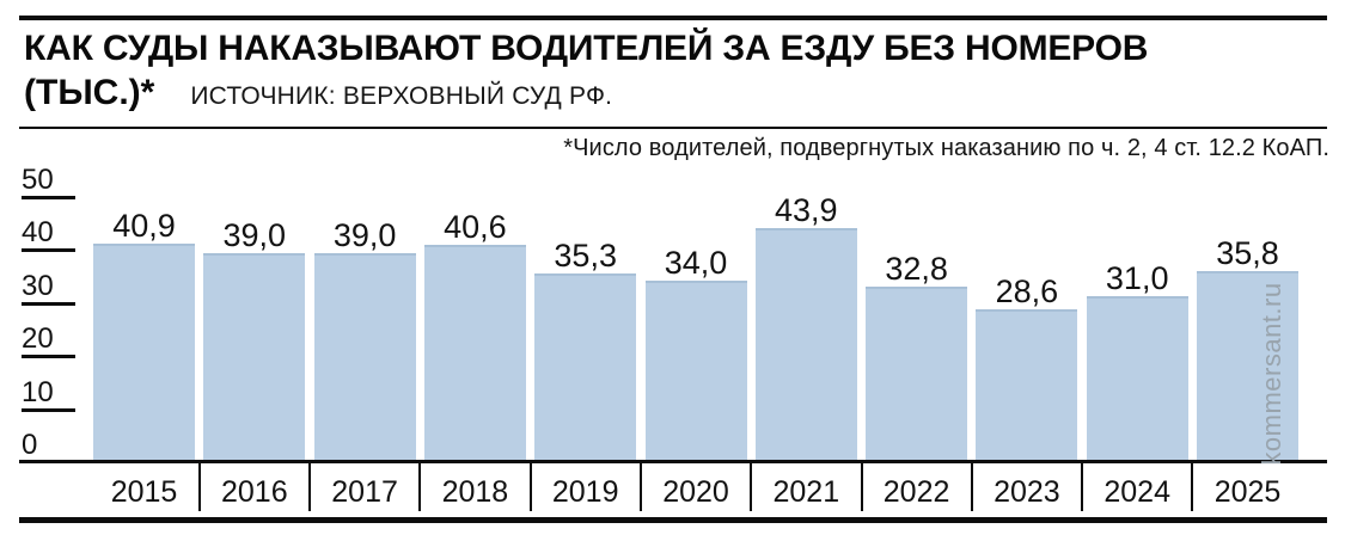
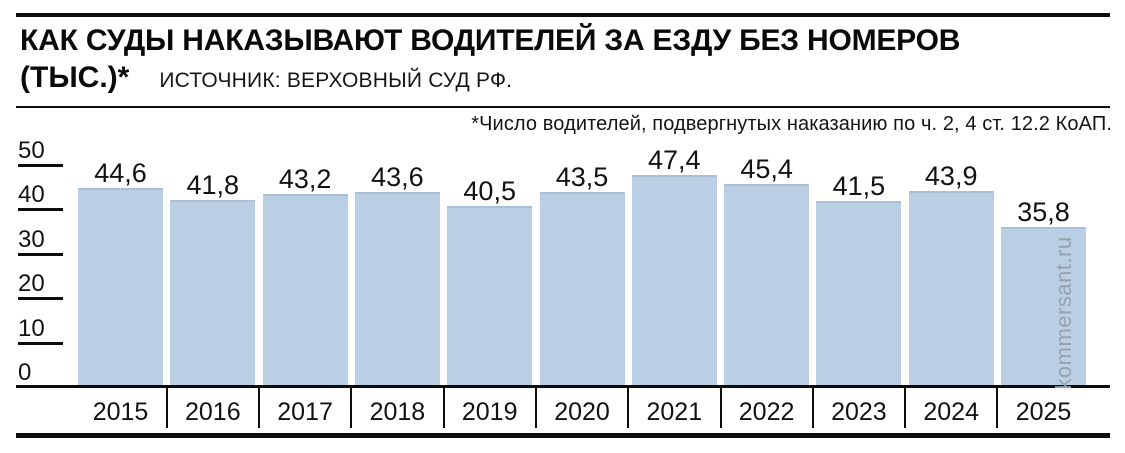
2015: 40,9 -> 44,6
2016: 39,0 -> 41,8
2017: 39,0 -> 43,2
2018: 40,6 -> 43,6
2019: 35,3 -> 40,5
2020: 34,0 -> 43,5
2021: 43,9 -> 47,4
2022: 32,8 -> 45,4
2023: 28,6 -> 41,5
2024: 31,0 -> 43,9
